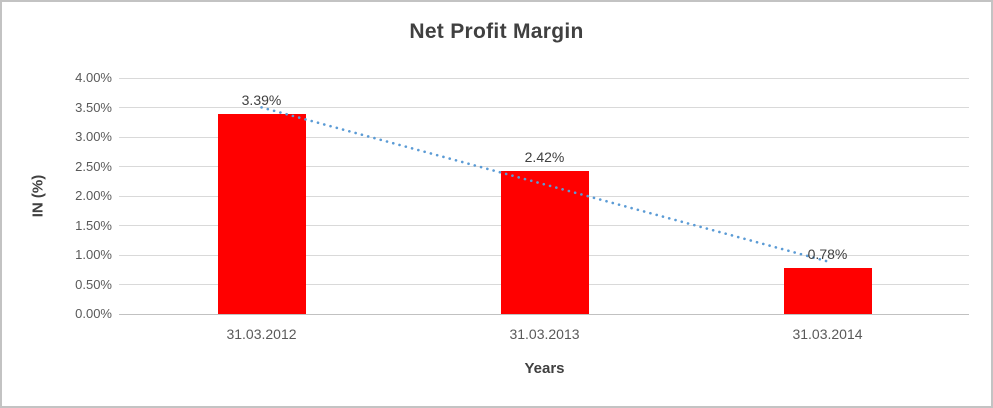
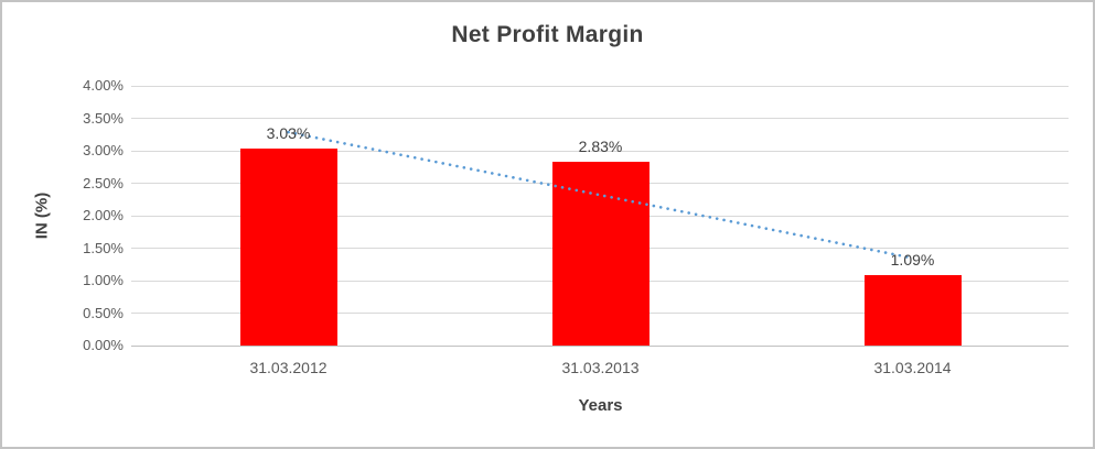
31.03.2012: 3.39% -> 3.03%
31.03.2013: 2.42% -> 2.83%
31.03.2014: 0.78% -> 1.09%
